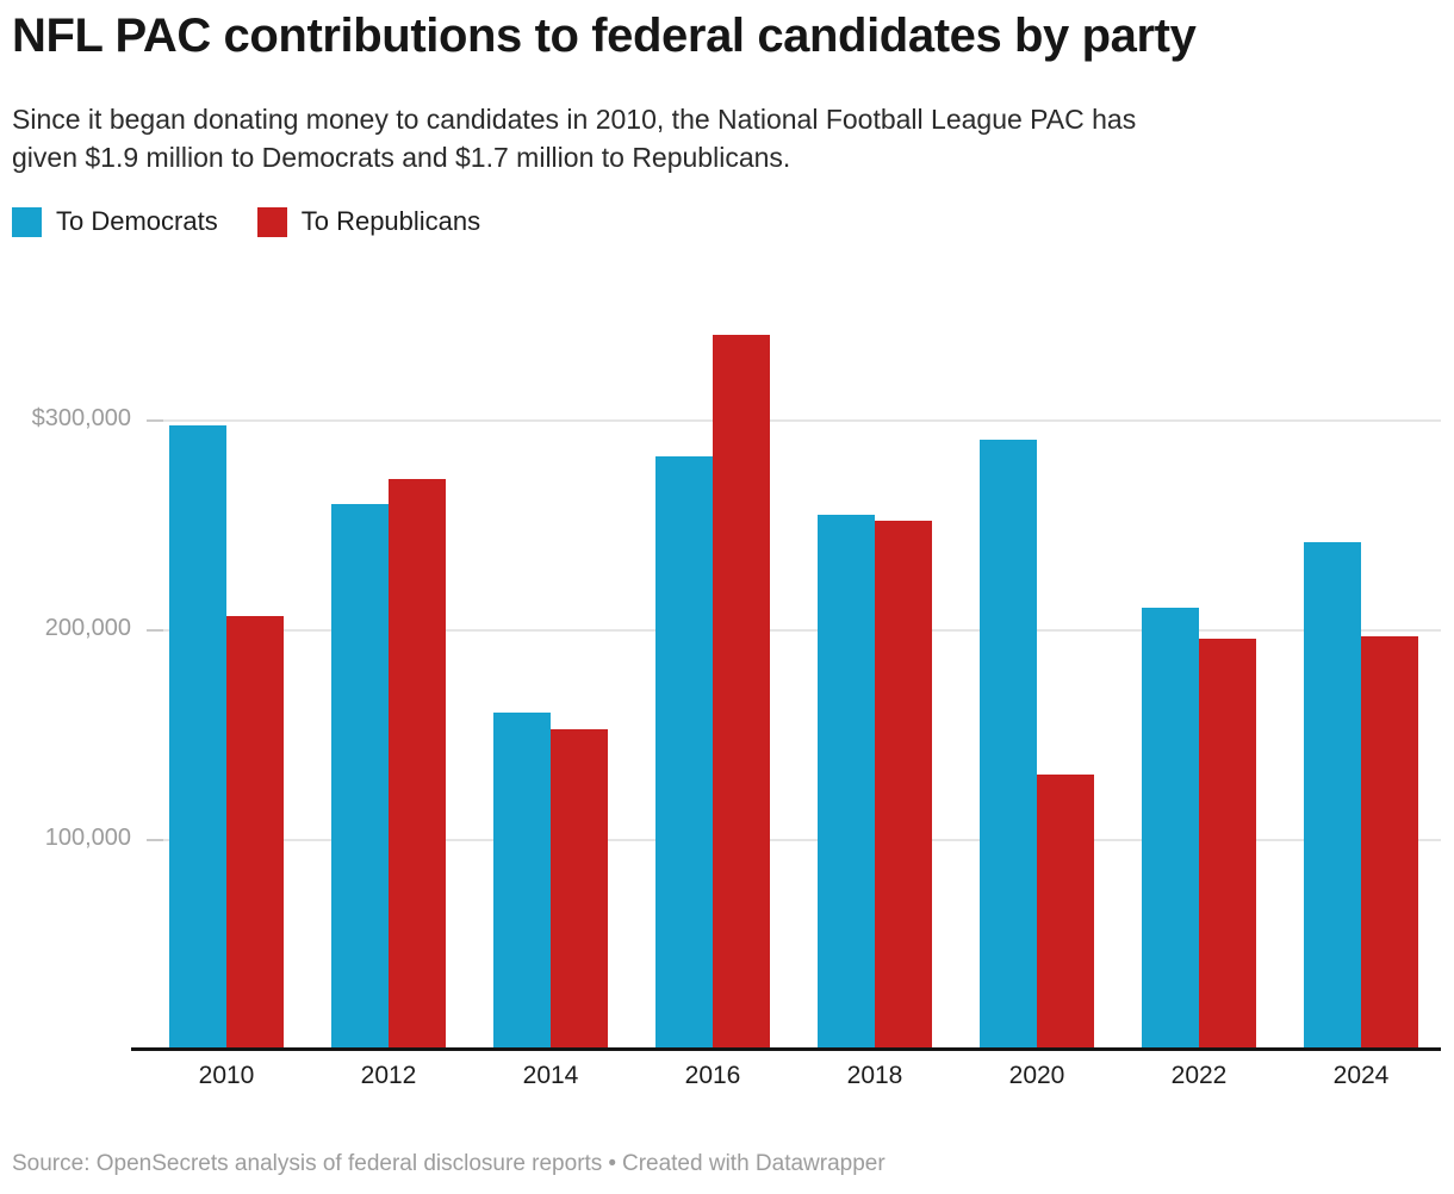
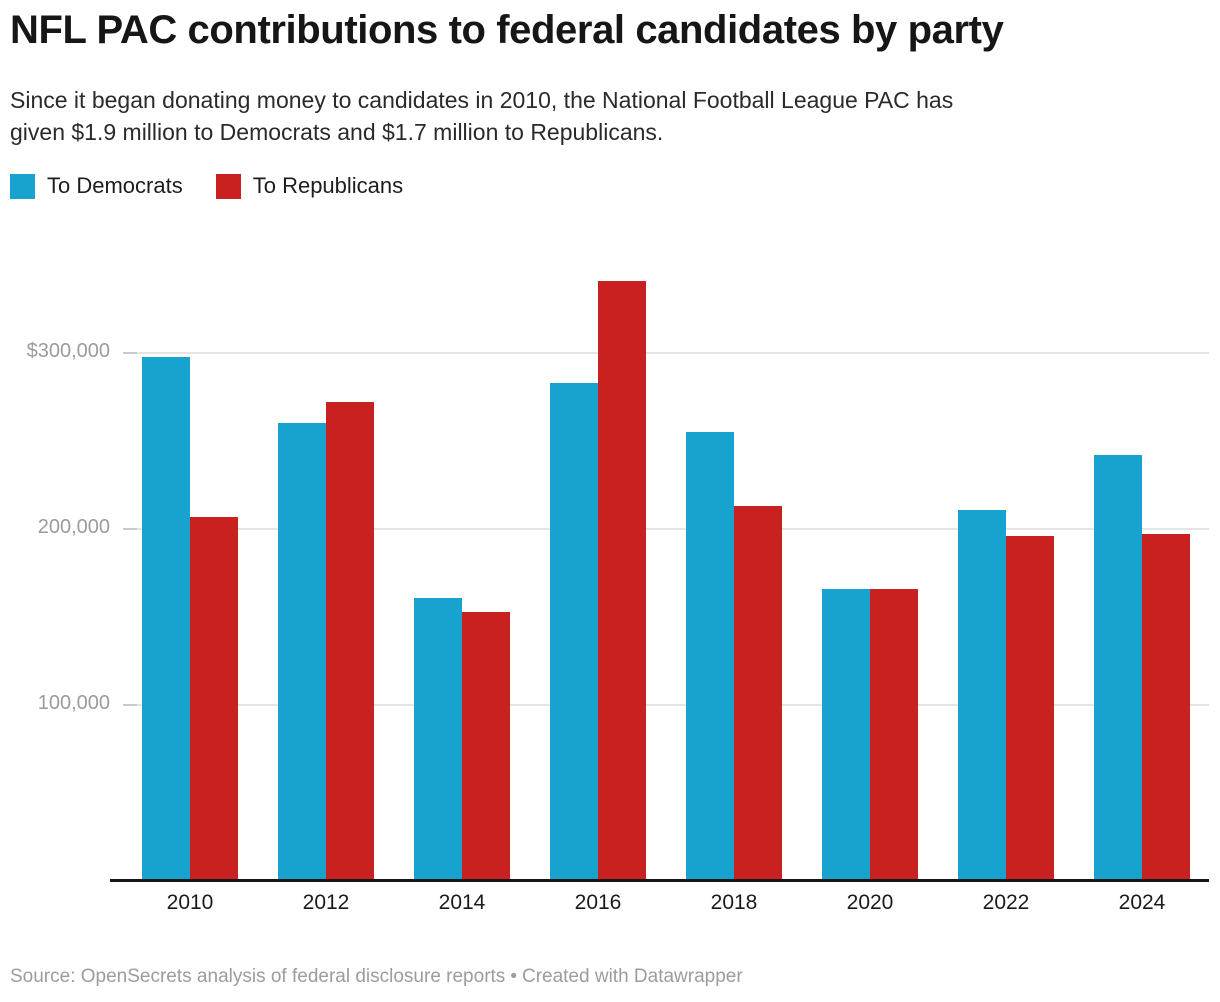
To Republicans/2018: $252000 -> $213000
To Democrats/2020: $291000 -> $166000
To Republicans/2020: $131000 -> $166000
